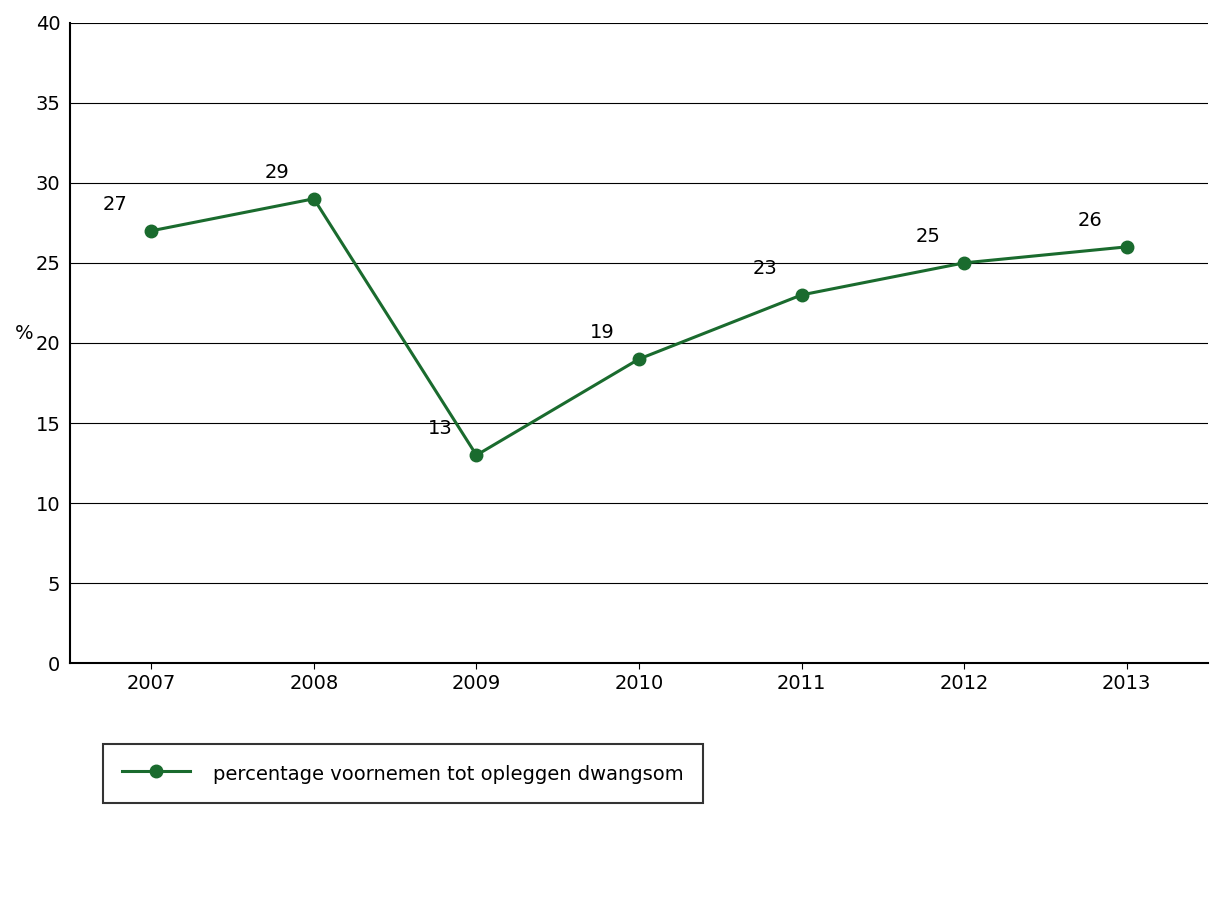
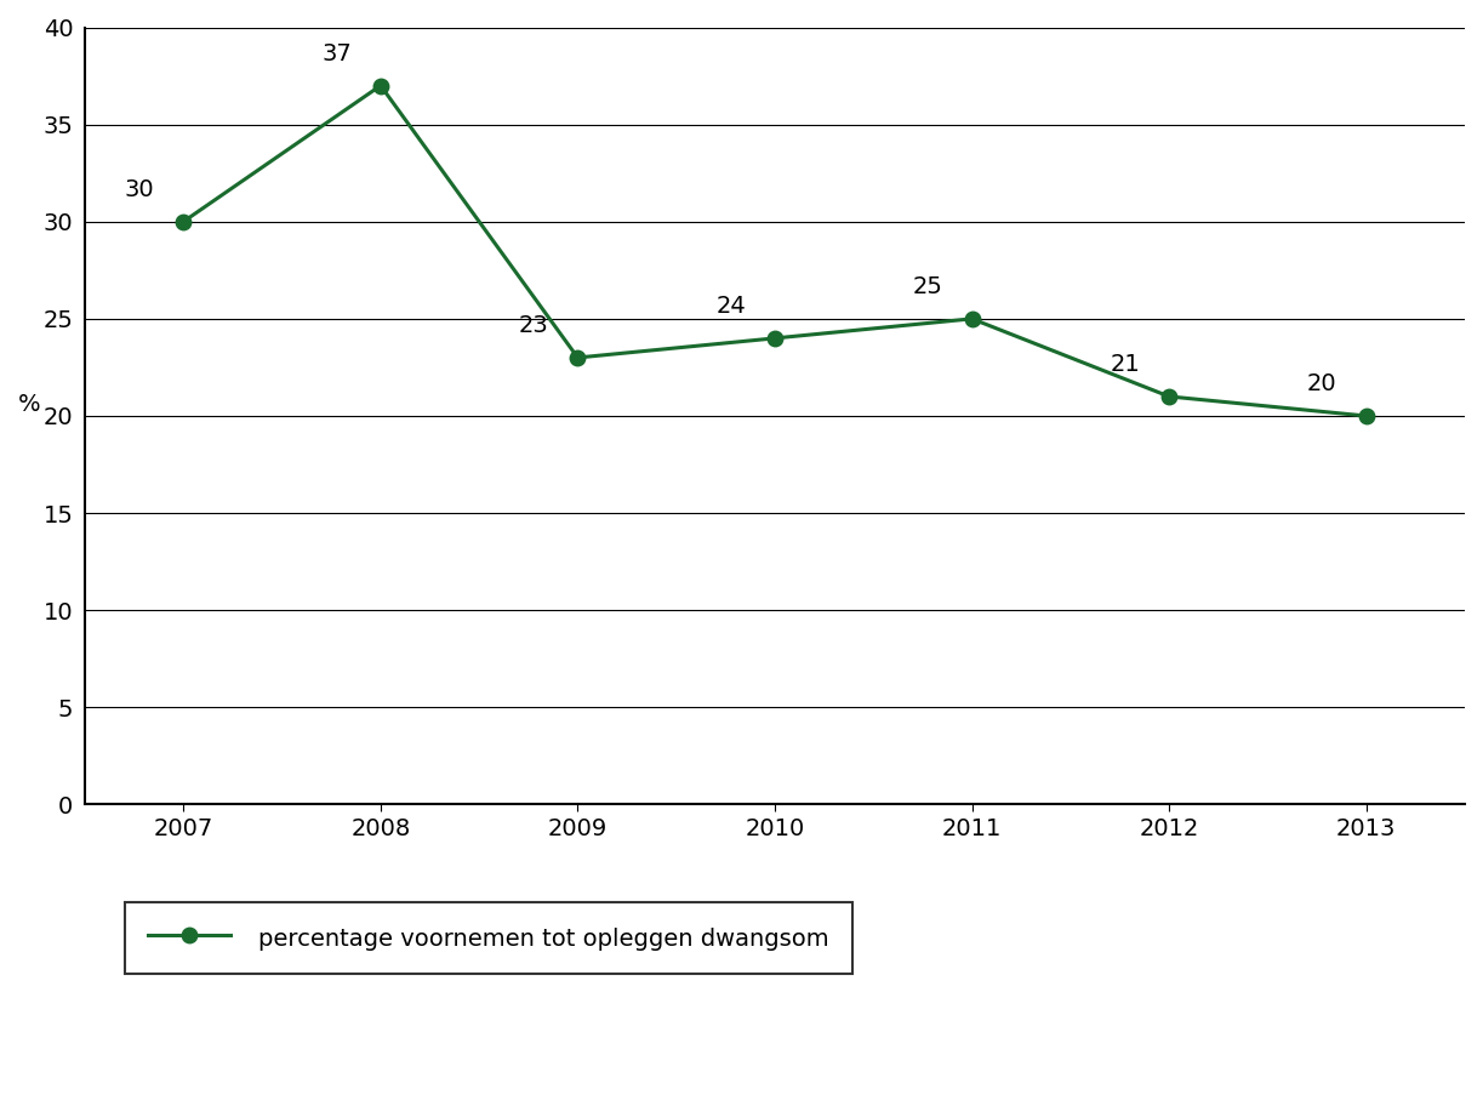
2007: 27 -> 30
2008: 29 -> 37
2009: 13 -> 23
2010: 19 -> 24
2011: 23 -> 25
2012: 25 -> 21
2013: 26 -> 20
